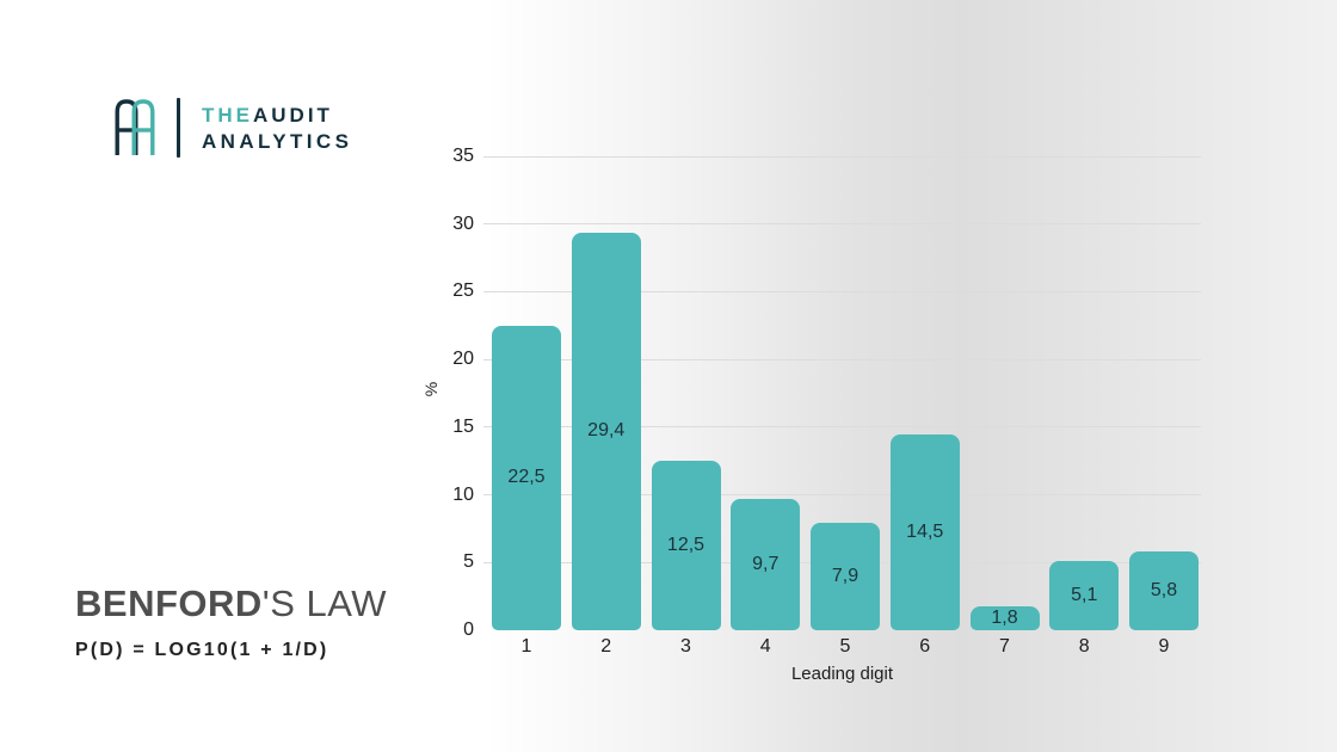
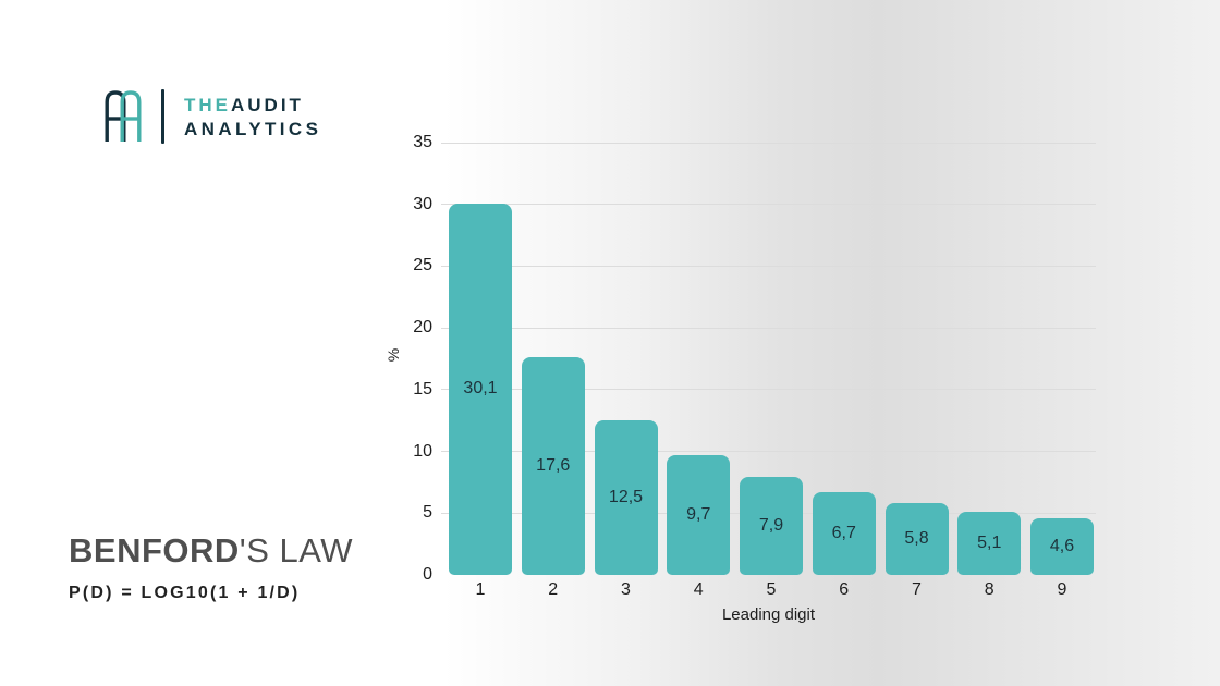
1: 22,5 -> 30,1
2: 29,4 -> 17,6
6: 14,5 -> 6,7
7: 1,8 -> 5,8
9: 5,8 -> 4,6
